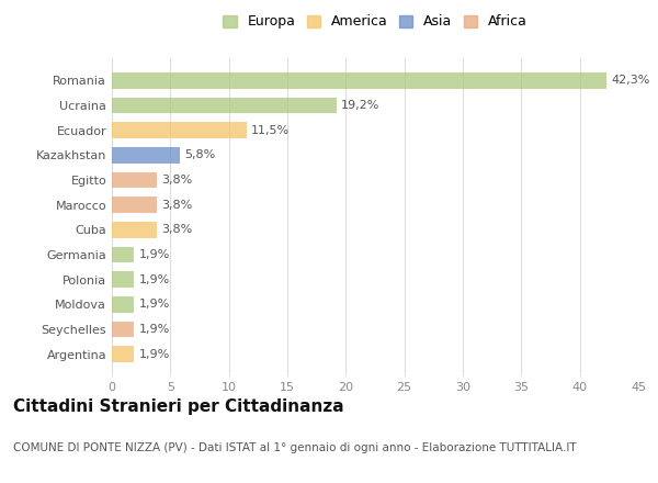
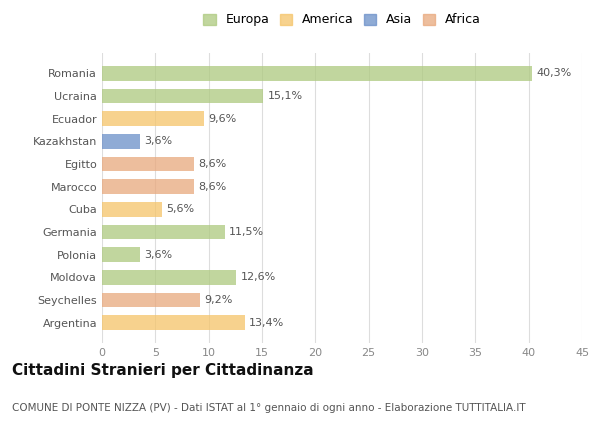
Romania: 42,3% -> 40,3%
Ucraina: 19,2% -> 15,1%
Ecuador: 11,5% -> 9,6%
Kazakhstan: 5,8% -> 3,6%
Egitto: 3,8% -> 8,6%
Marocco: 3,8% -> 8,6%
Cuba: 3,8% -> 5,6%
Germania: 1,9% -> 11,5%
Polonia: 1,9% -> 3,6%
Moldova: 1,9% -> 12,6%
Seychelles: 1,9% -> 9,2%
Argentina: 1,9% -> 13,4%
